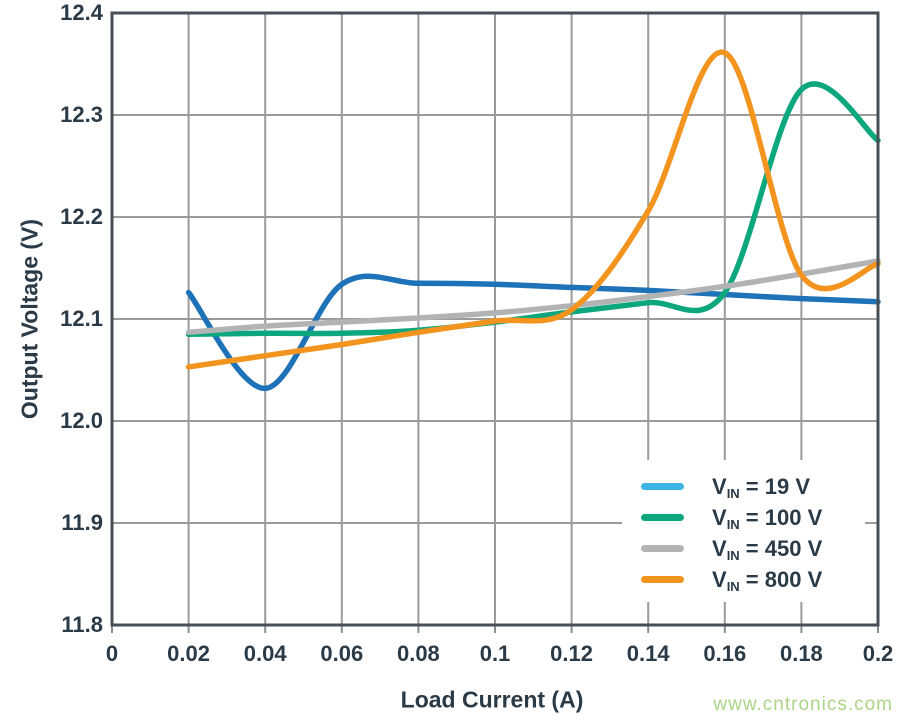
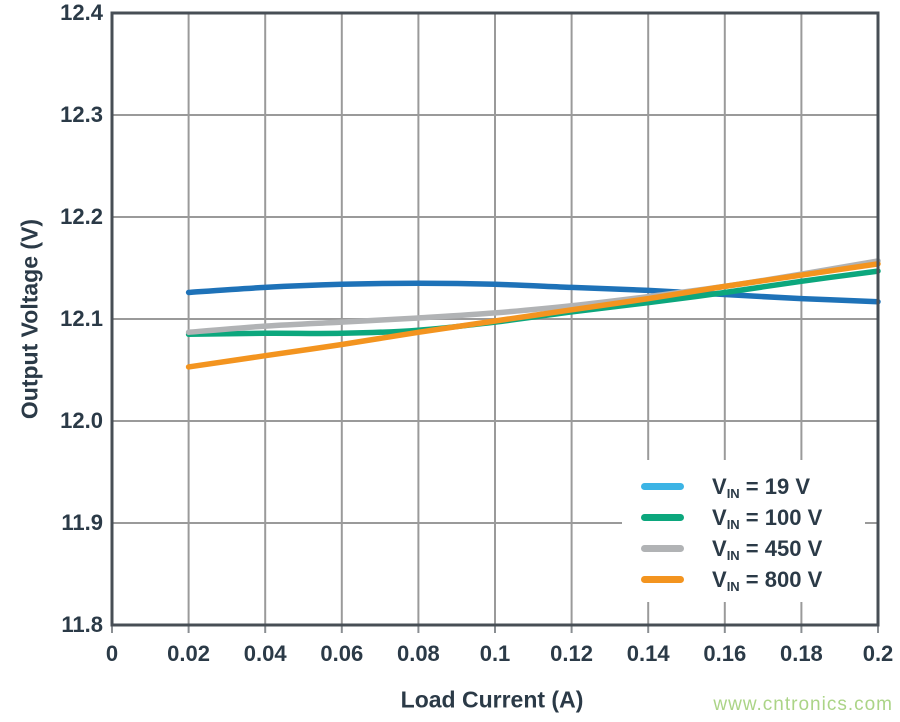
VIN = 19 V/0.04: 12.032 -> 12.131
VIN = 800 V/0.14: 12.206 -> 12.120
VIN = 800 V/0.16: 12.361 -> 12.132
VIN = 100 V/0.18: 12.325 -> 12.137
VIN = 100 V/0.2: 12.275 -> 12.147
